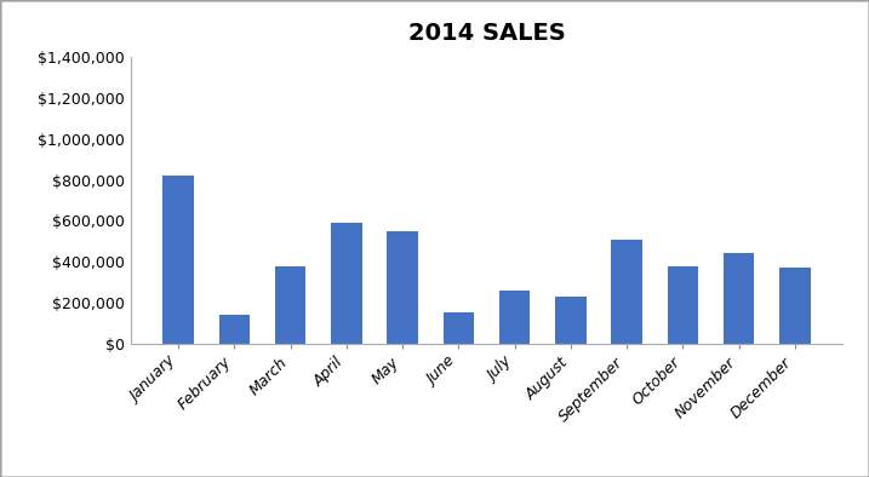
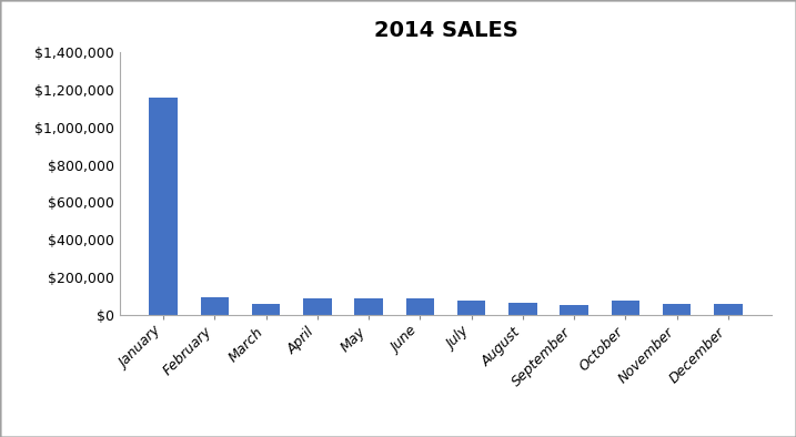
January: $820,000 -> $1,160,000
February: $140,000 -> $90,000
March: $380,000 -> $60,000
April: $590,000 -> $80,000
May: $550,000 -> $80,000
June: $150,000 -> $80,000
July: $260,000 -> $80,000
August: $230,000 -> $60,000
September: $510,000 -> $50,000
October: $380,000 -> $80,000
November: $440,000 -> $60,000
December: $370,000 -> $60,000
